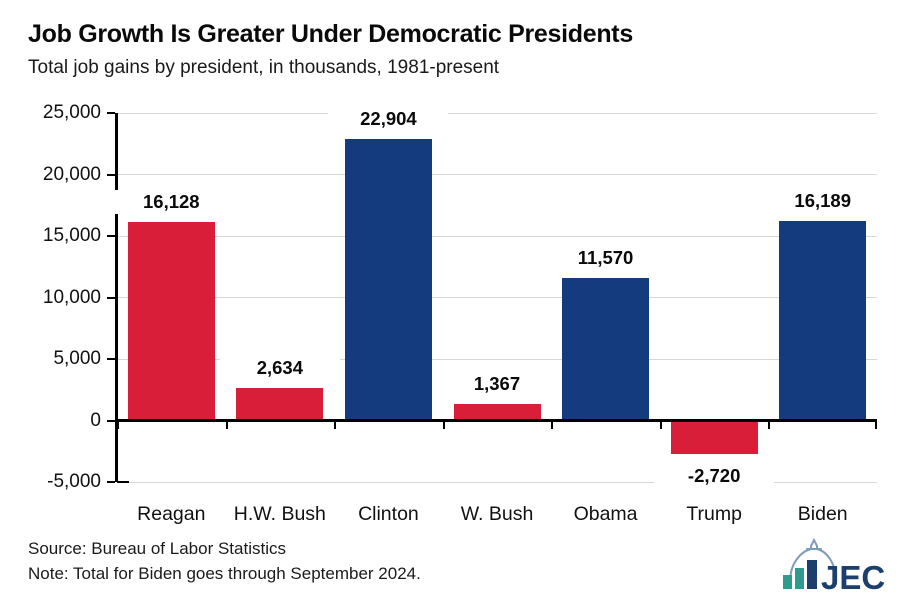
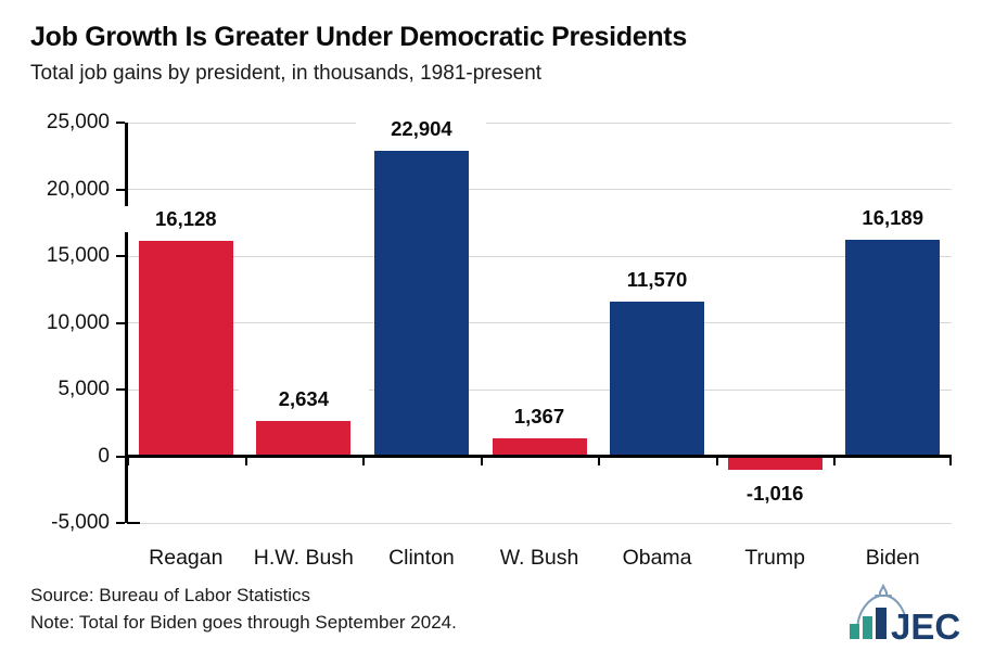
Trump: -2,720 -> -1,016
